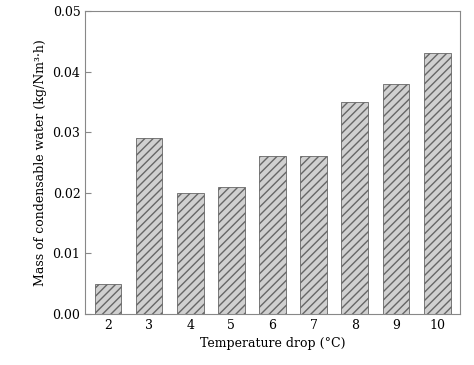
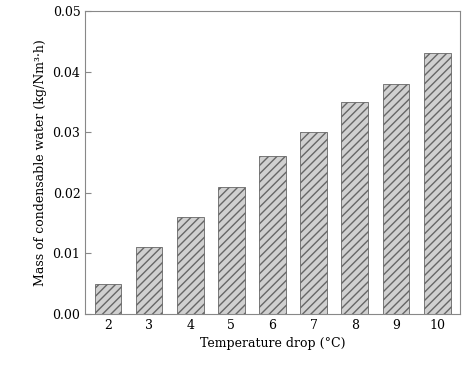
3: 0.029 -> 0.011
4: 0.020 -> 0.016
7: 0.026 -> 0.030
